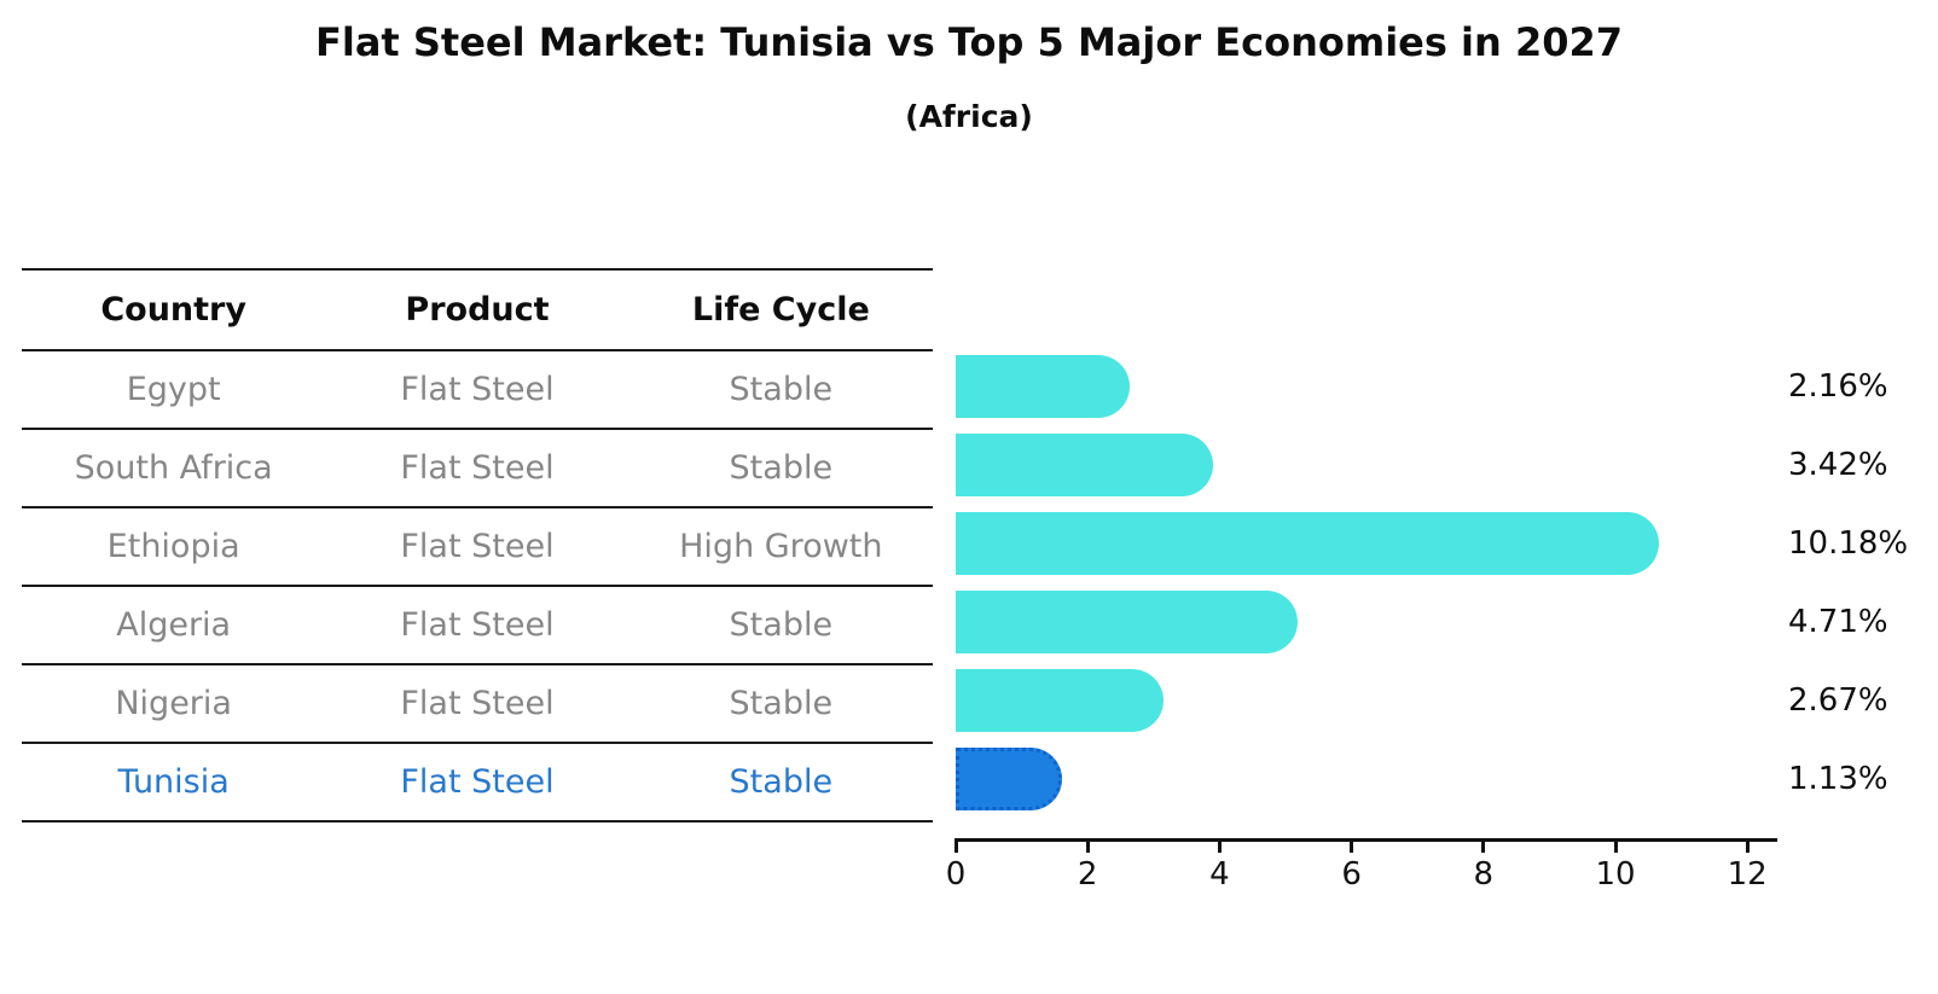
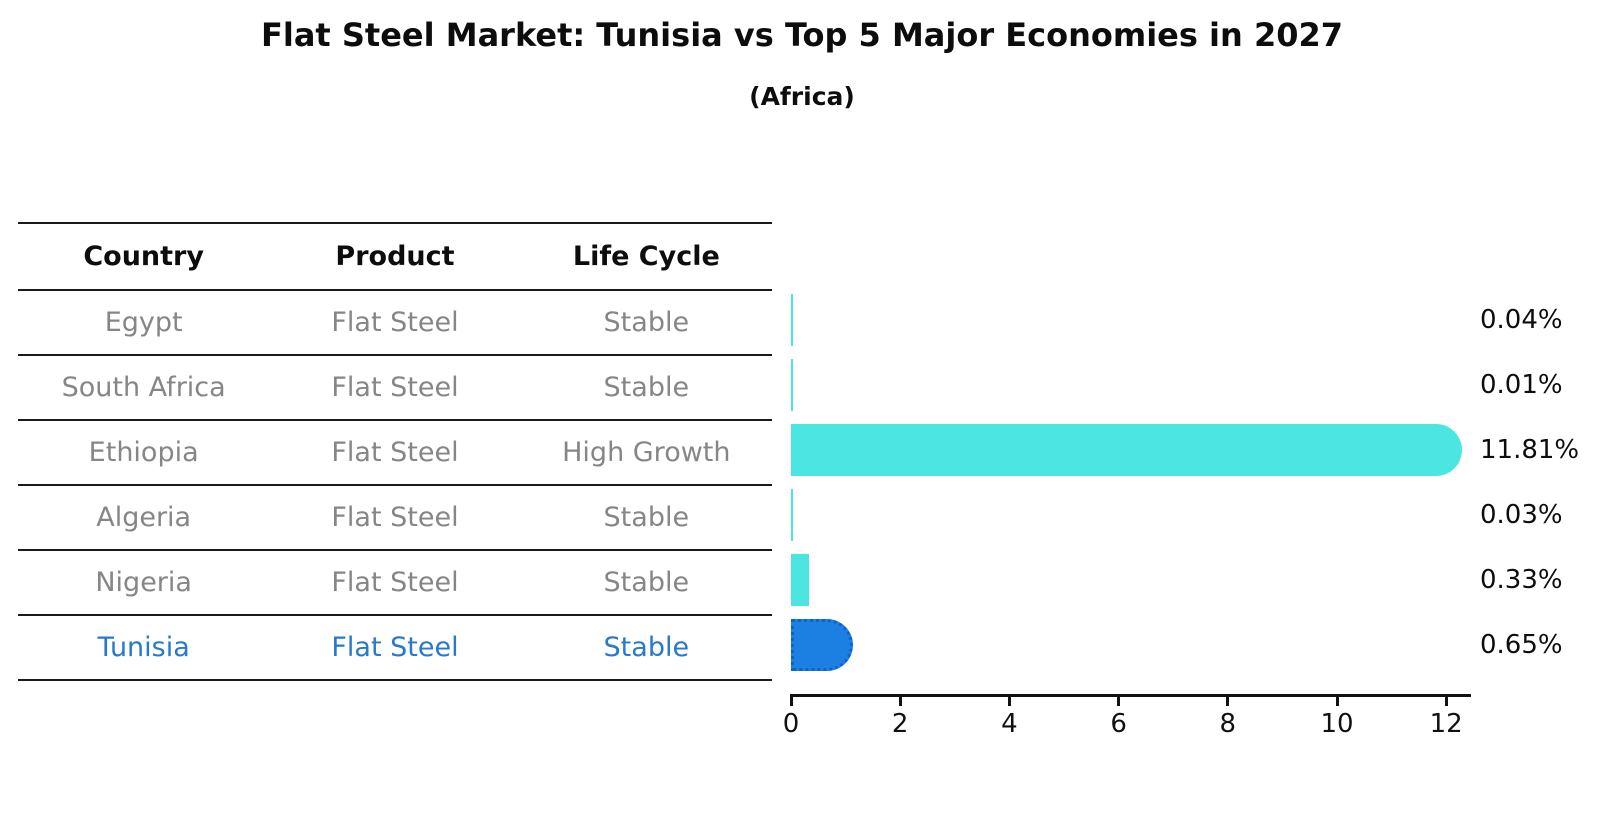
Egypt: 2.16% -> 0.04%
South Africa: 3.42% -> 0.01%
Ethiopia: 10.18% -> 11.81%
Algeria: 4.71% -> 0.03%
Nigeria: 2.67% -> 0.33%
Tunisia: 1.13% -> 0.65%
